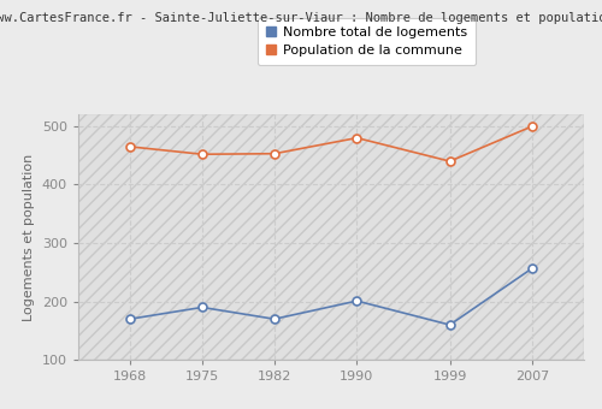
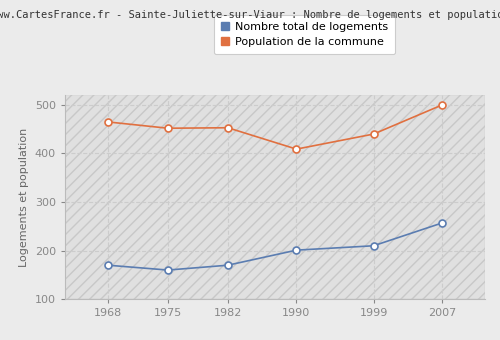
Nombre total de logements/1975: 190 -> 160
Population de la commune/1990: 480 -> 409
Nombre total de logements/1999: 160 -> 210
